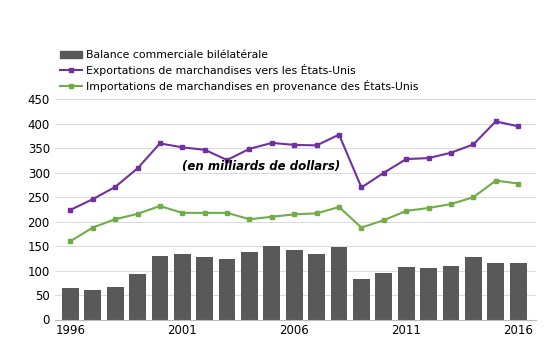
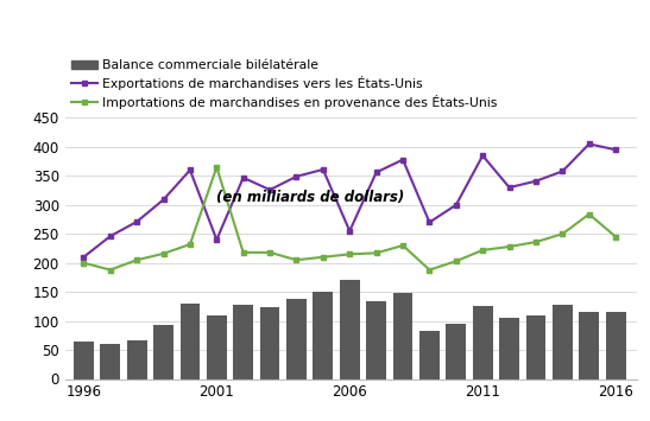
Exportations de marchandises vers les États-Unis/1996: 224 -> 210
Importations de marchandises en provenance des États-Unis/1996: 160 -> 200
Exportations de marchandises vers les États-Unis/2001: 352 -> 240
Importations de marchandises en provenance des États-Unis/2001: 218 -> 365
Balance commerciale bilélatérale/2001: 133 -> 110
Exportations de marchandises vers les États-Unis/2006: 357 -> 255
Balance commerciale bilélatérale/2006: 142 -> 170
Exportations de marchandises vers les États-Unis/2011: 328 -> 385
Balance commerciale bilélatérale/2011: 107 -> 125
Importations de marchandises en provenance des États-Unis/2016: 278 -> 245
